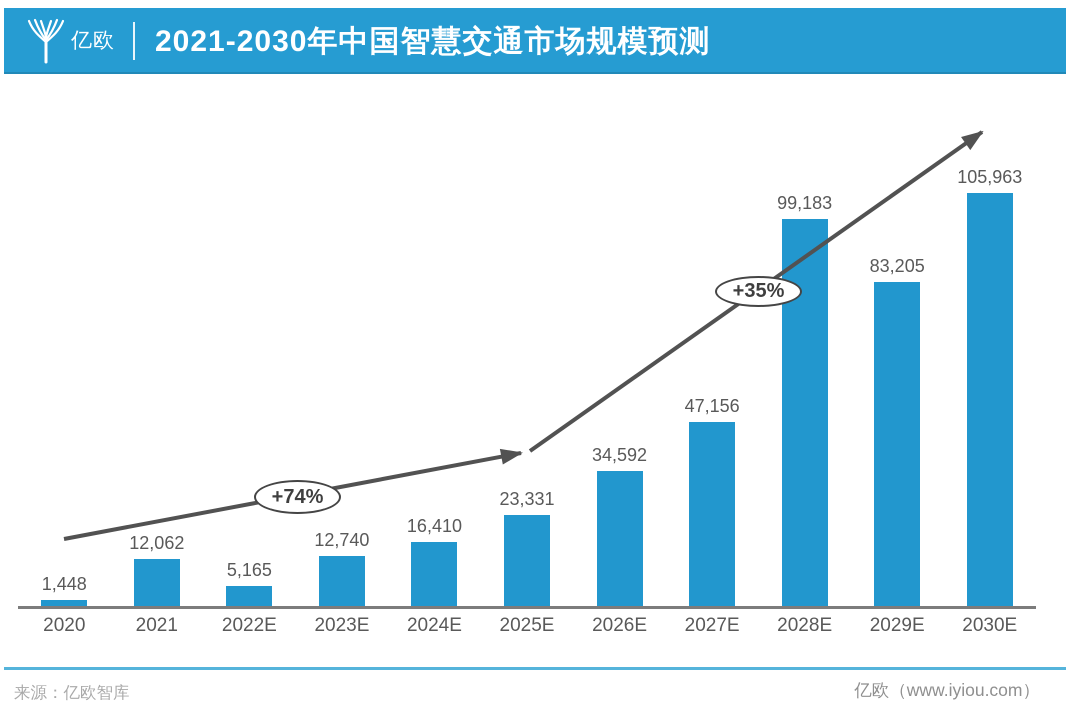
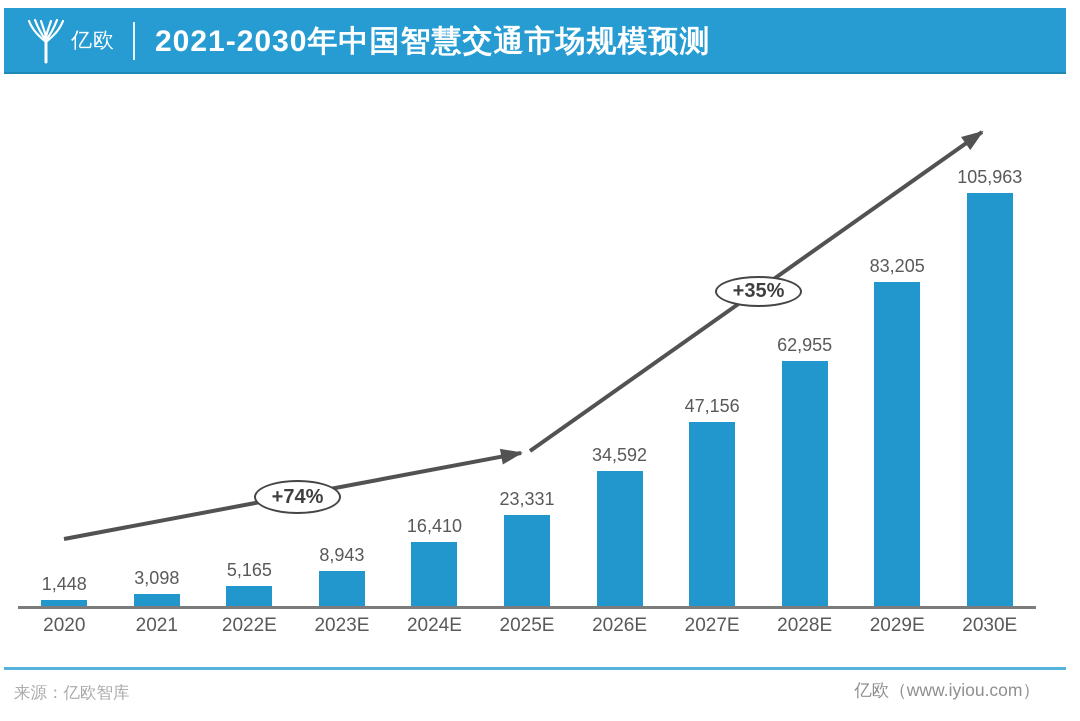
2021: 12,062 -> 3,098
2023E: 12,740 -> 8,943
2028E: 99,183 -> 62,955
